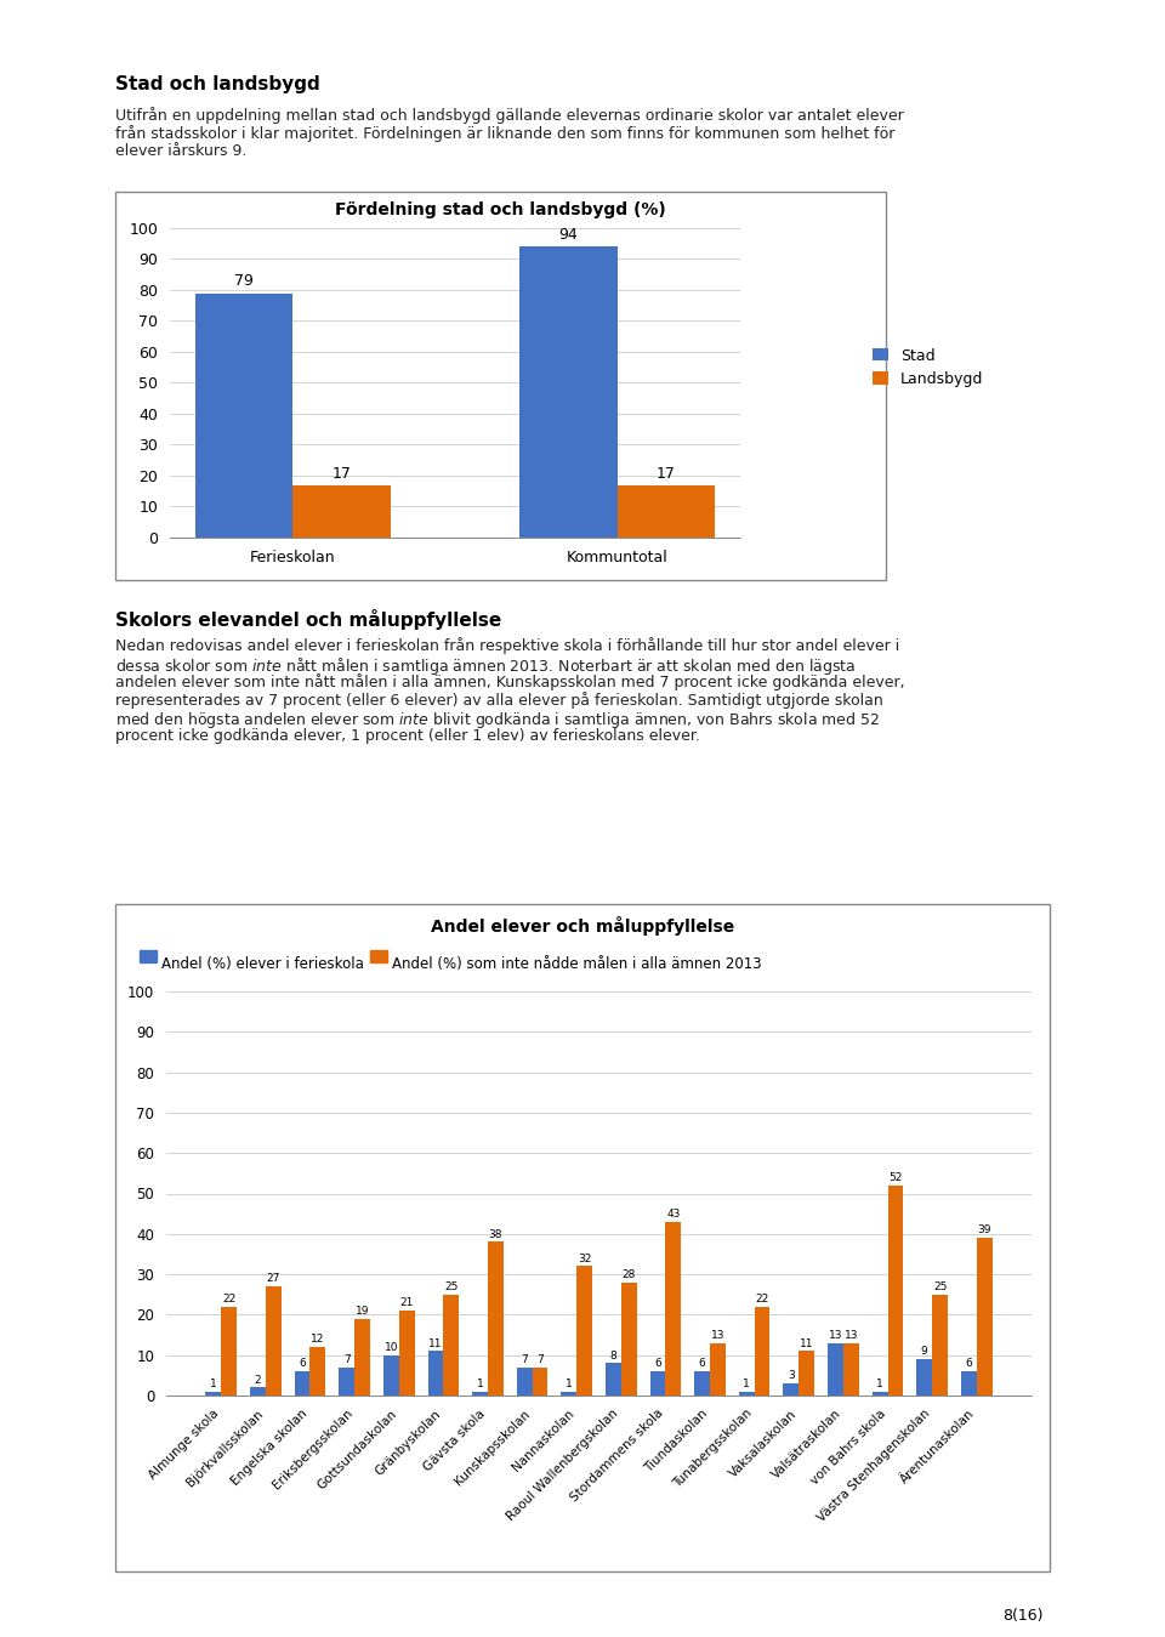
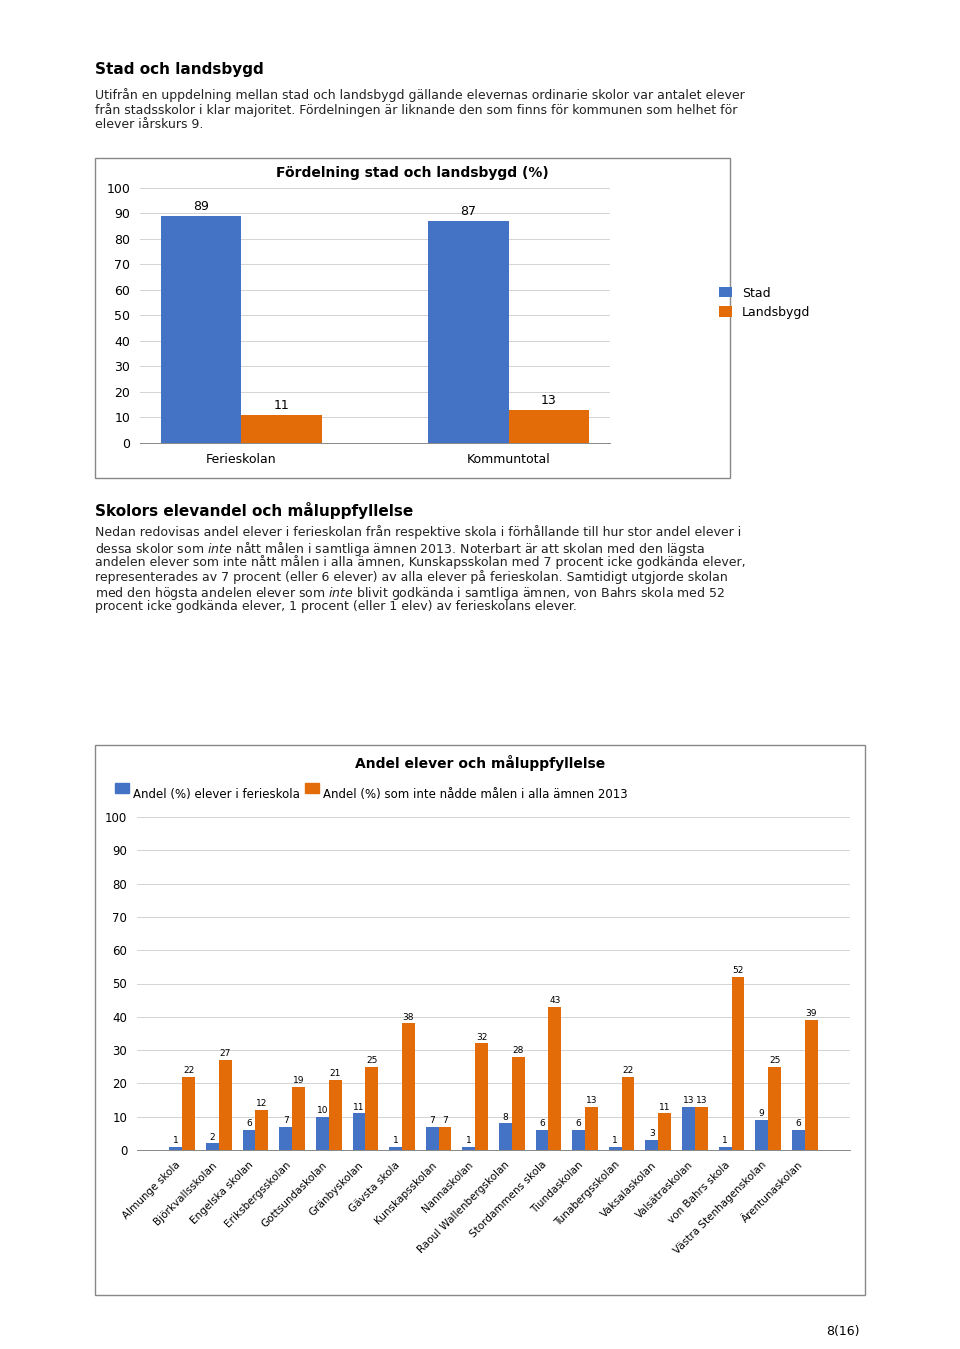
Stad/Ferieskolan: 79 -> 89
Landsbygd/Ferieskolan: 17 -> 11
Stad/Kommuntotal: 94 -> 87
Landsbygd/Kommuntotal: 17 -> 13
